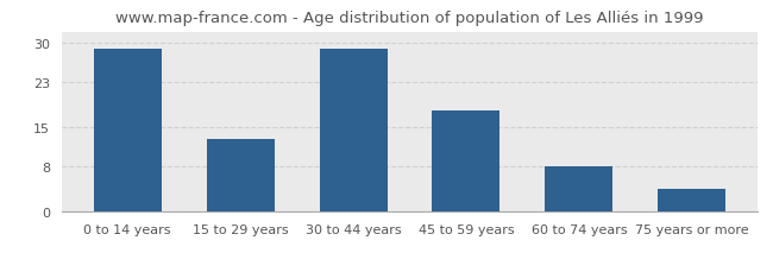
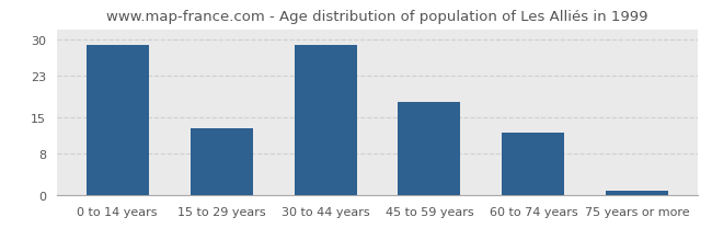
60 to 74 years: 8 -> 12
75 years or more: 4 -> 1
